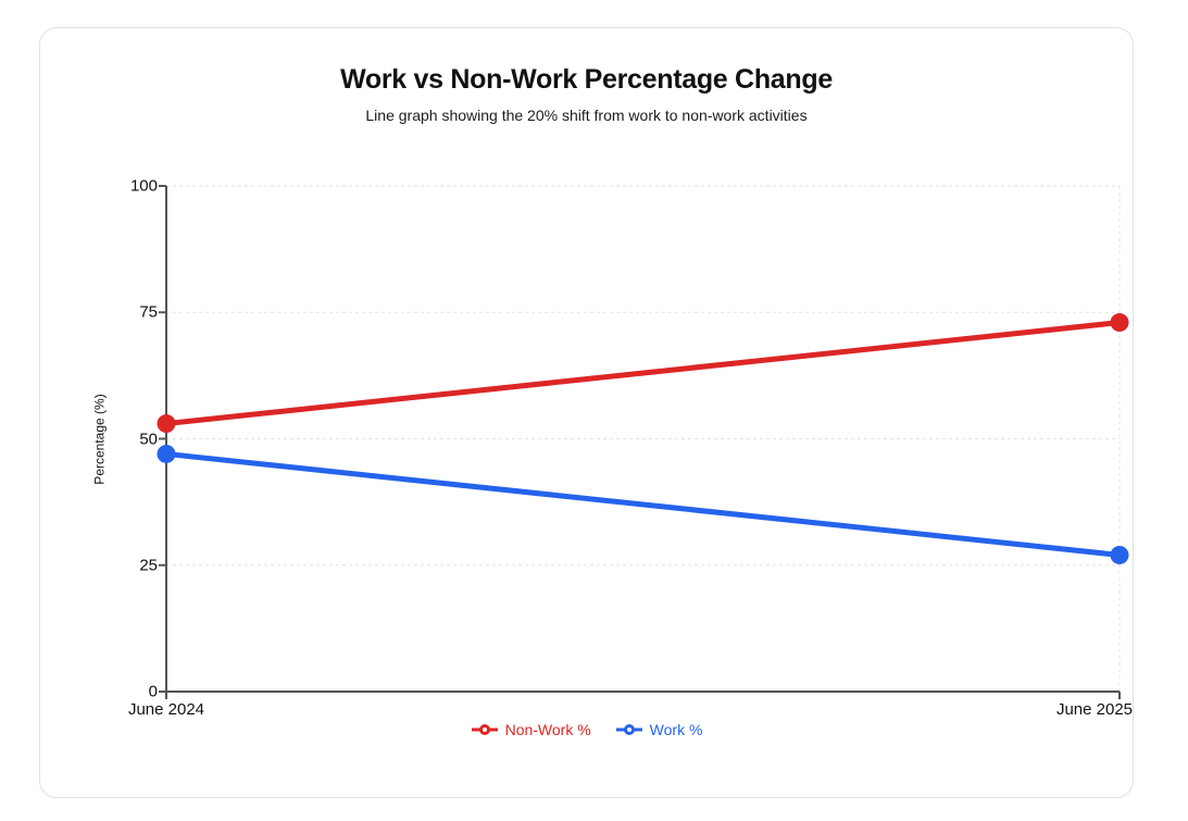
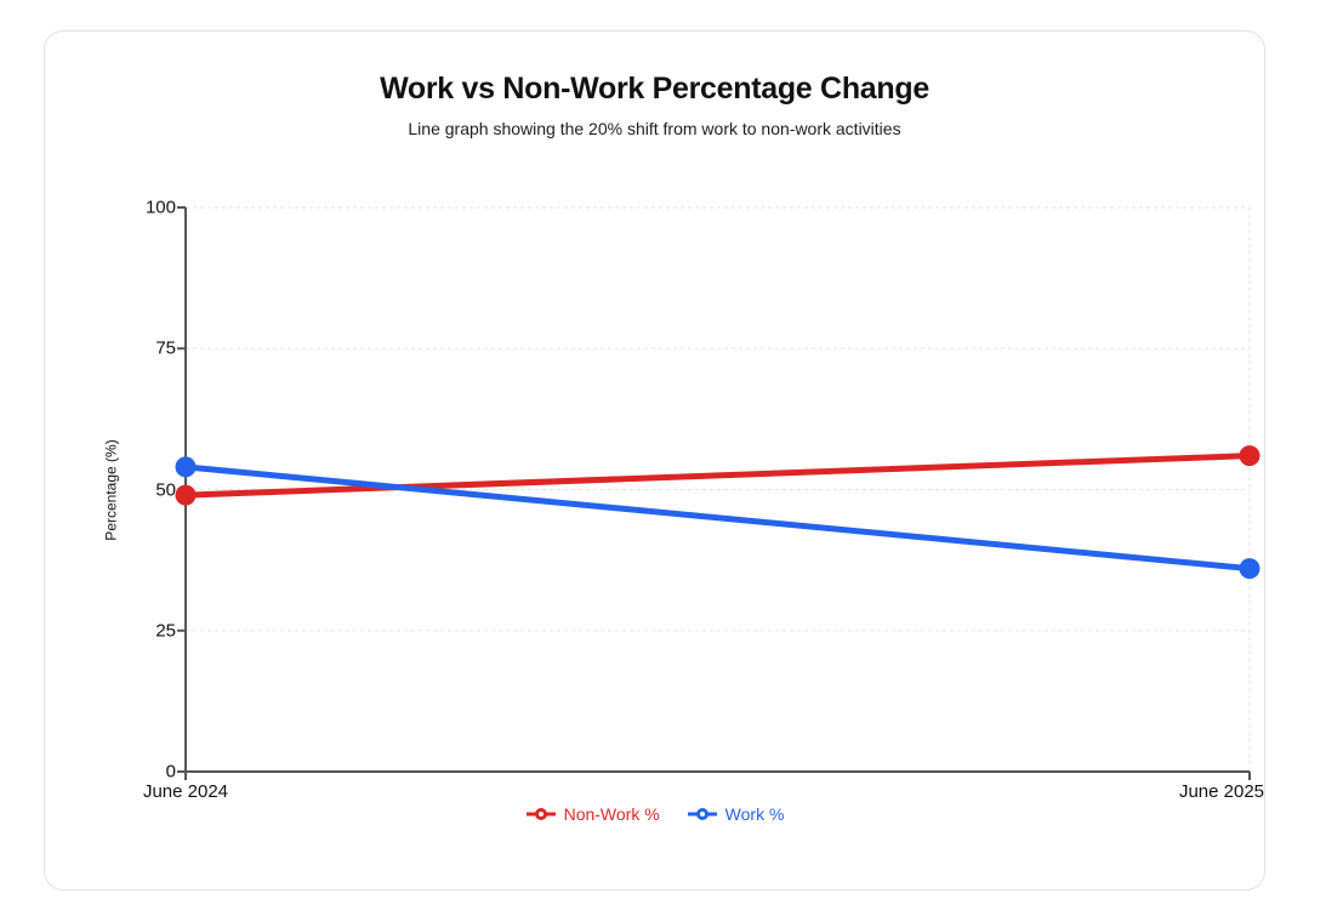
Non-Work %/June 2024: 53 -> 49
Work %/June 2024: 47 -> 54
Non-Work %/June 2025: 73 -> 56
Work %/June 2025: 27 -> 36
